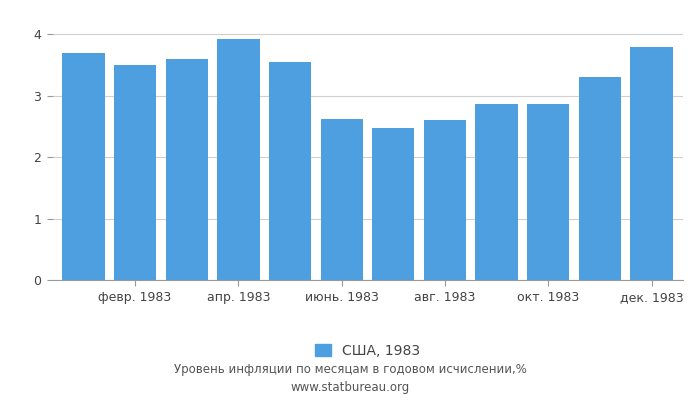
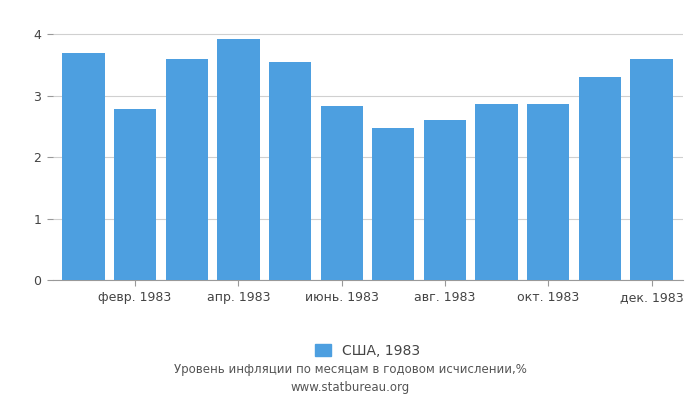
февр. 1983: 3.50 -> 2.78
июнь. 1983: 2.62 -> 2.84
дек. 1983: 3.80 -> 3.60
